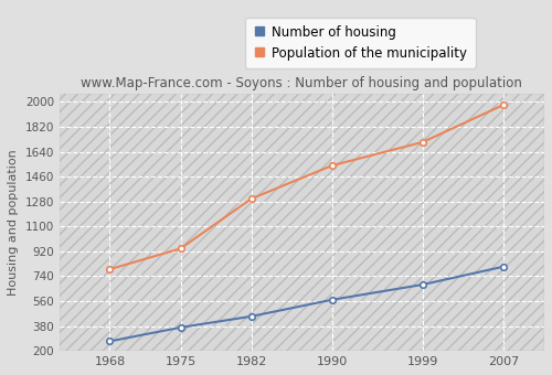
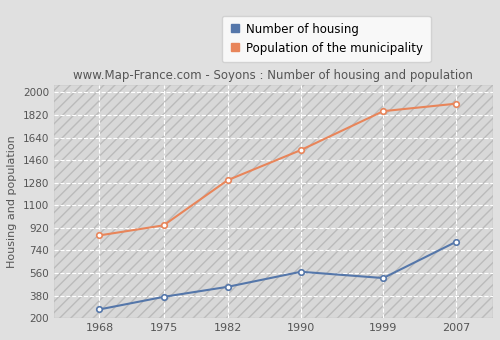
Population of the municipality/1968: 790 -> 860
Number of housing/1999: 680 -> 520
Population of the municipality/1999: 1710 -> 1850
Population of the municipality/2007: 1980 -> 1910
